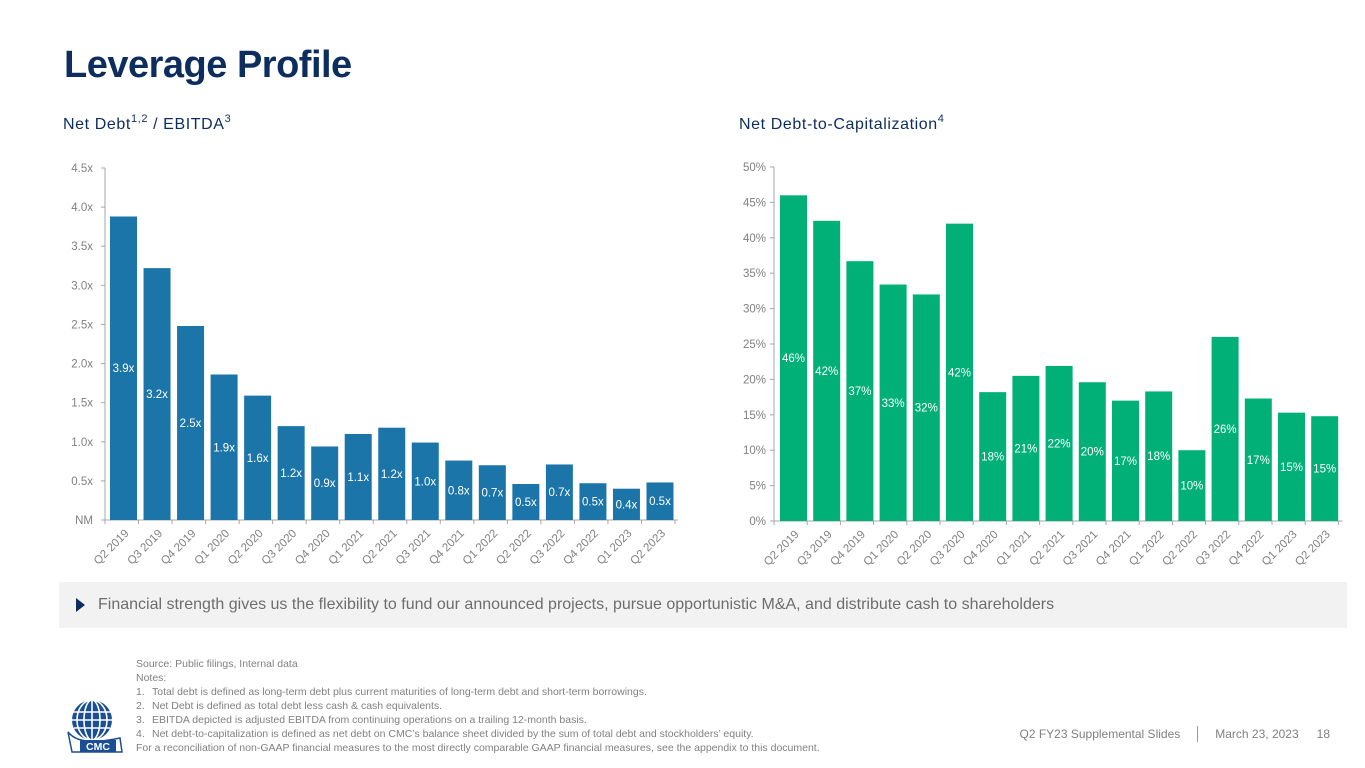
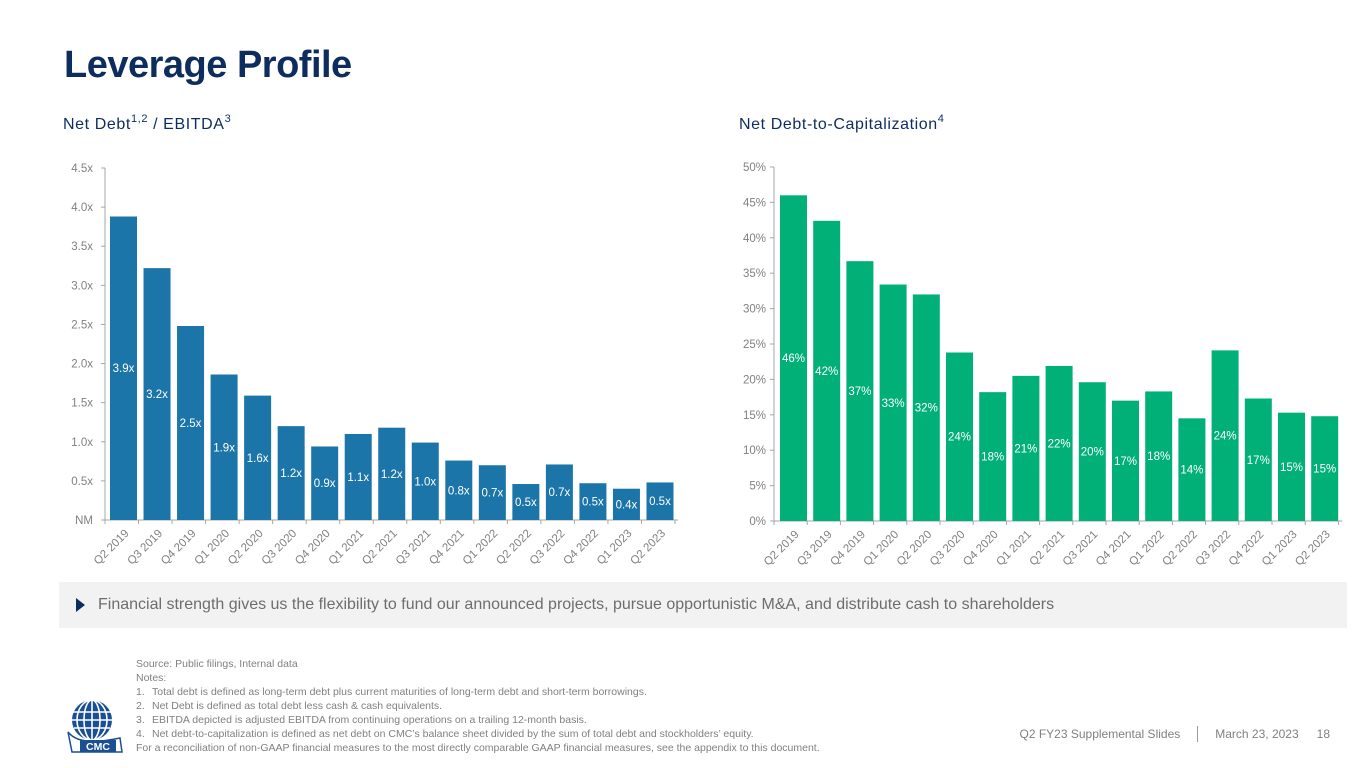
Net Debt-to-Capitalization/Q3 2020: 42% -> 24%
Net Debt-to-Capitalization/Q2 2022: 10% -> 14%
Net Debt-to-Capitalization/Q3 2022: 26% -> 24%
